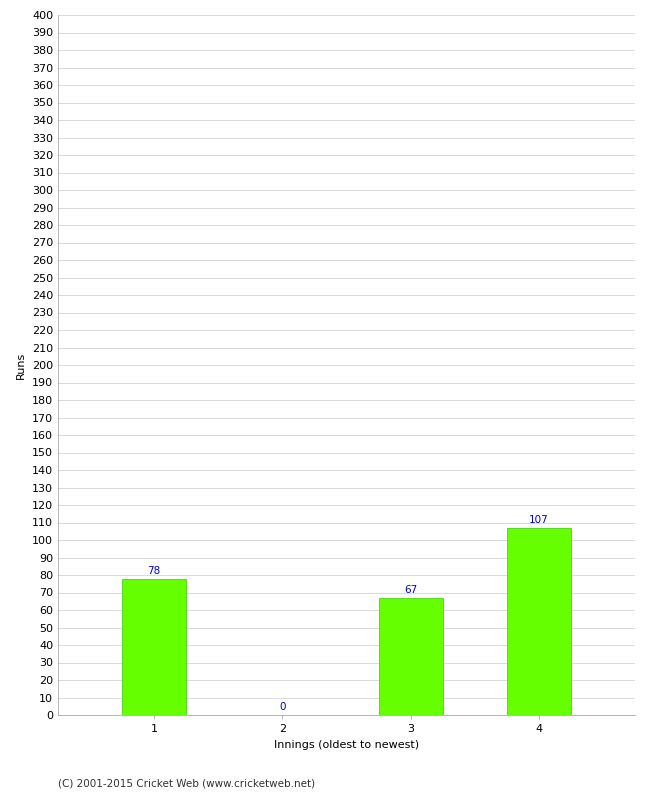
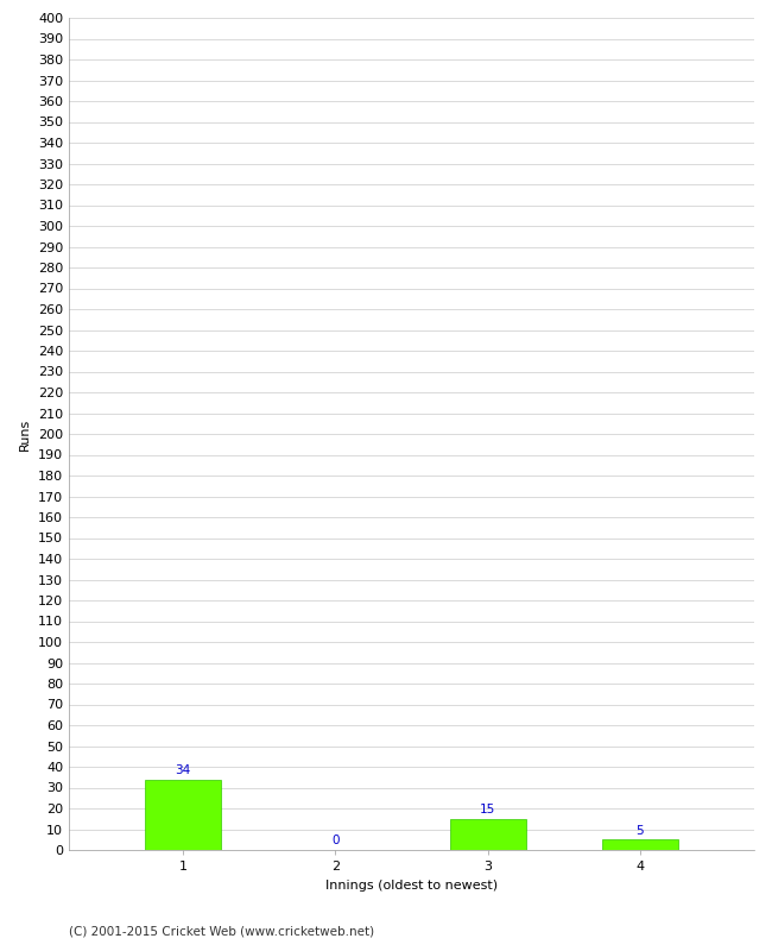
1: 78 -> 34
3: 67 -> 15
4: 107 -> 5
